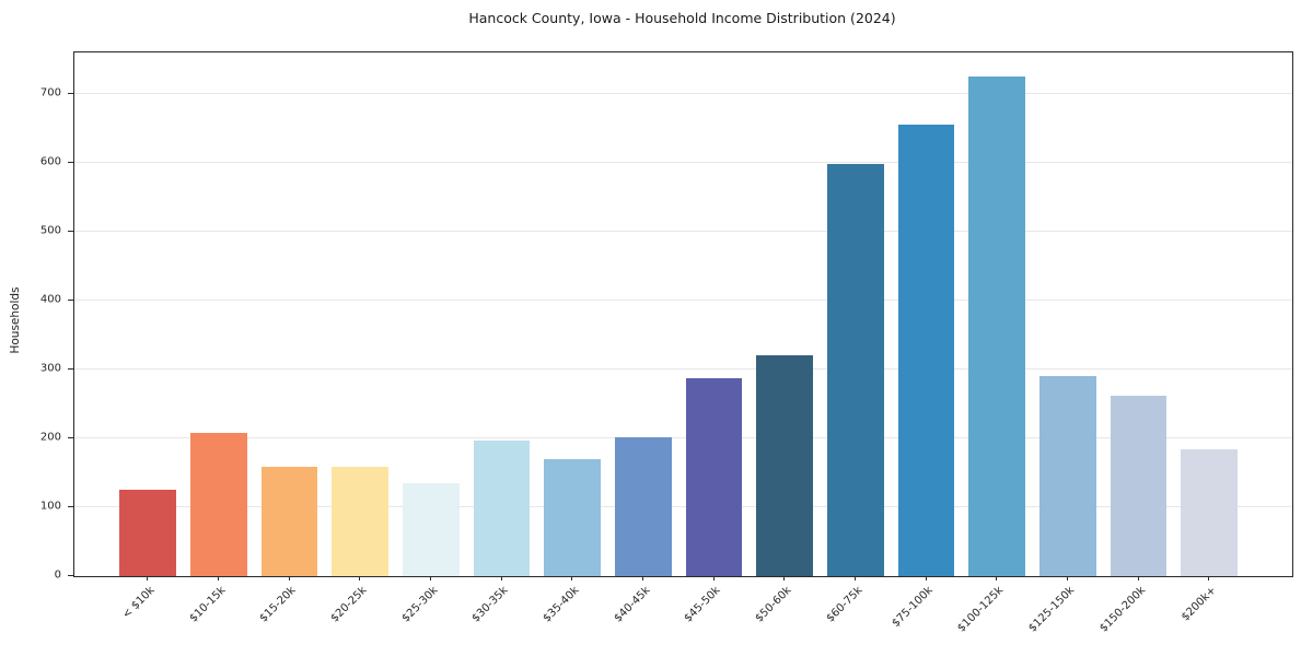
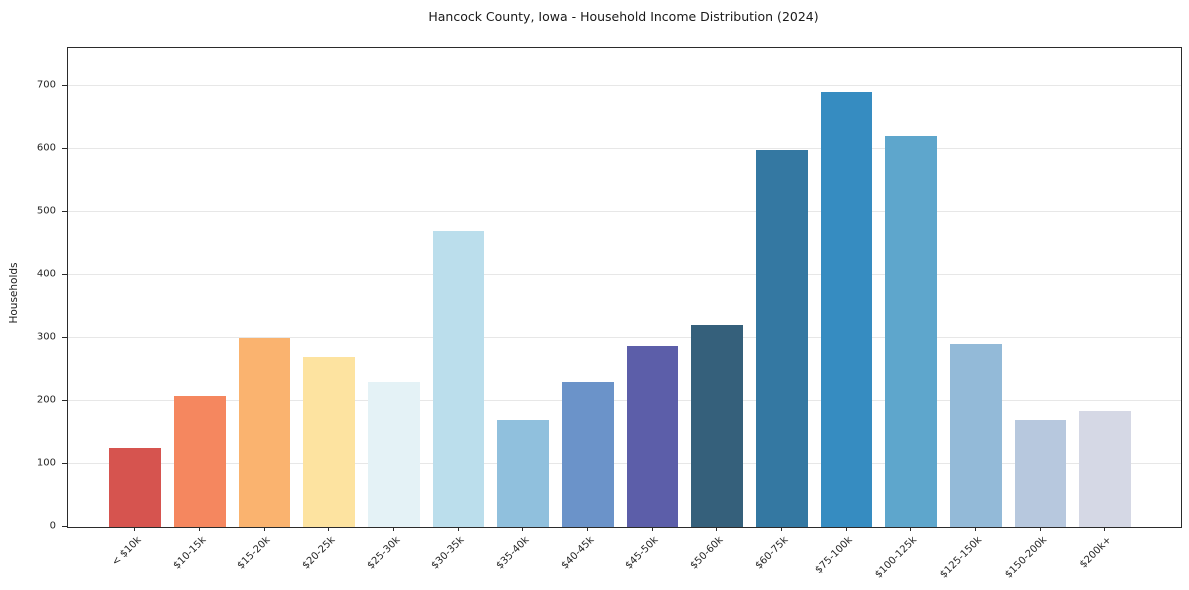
$15-20k: 160 -> 300
$20-25k: 160 -> 270
$25-30k: 140 -> 230
$30-35k: 200 -> 470
$40-45k: 200 -> 230
$75-100k: 660 -> 690
$100-125k: 720 -> 620
$150-200k: 260 -> 170
